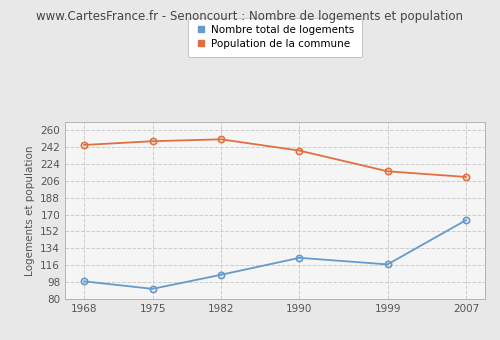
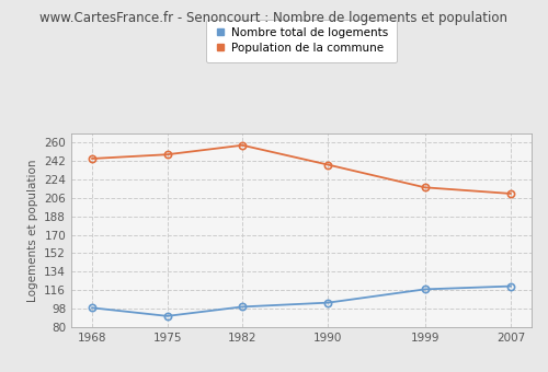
Nombre total de logements/1982: 106 -> 100
Population de la commune/1982: 250 -> 257
Nombre total de logements/1990: 124 -> 104
Nombre total de logements/2007: 164 -> 120
